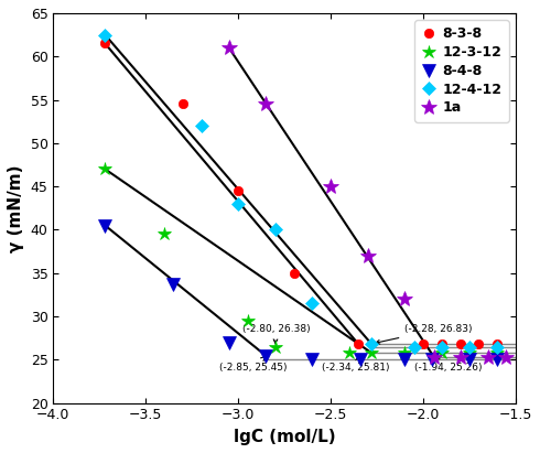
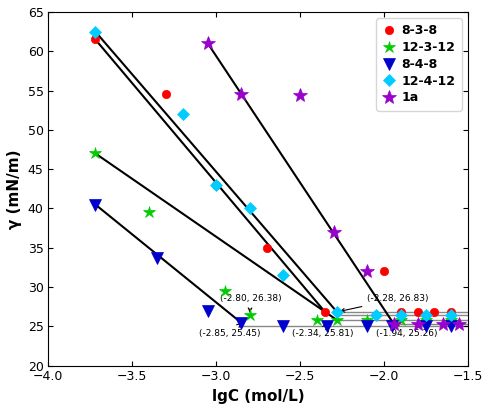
8-3-8/−3.0: 44.5 -> 43.0
1a/−2.5: 45.0 -> 54.4
8-3-8/−2.0: 26.8 -> 32.0
